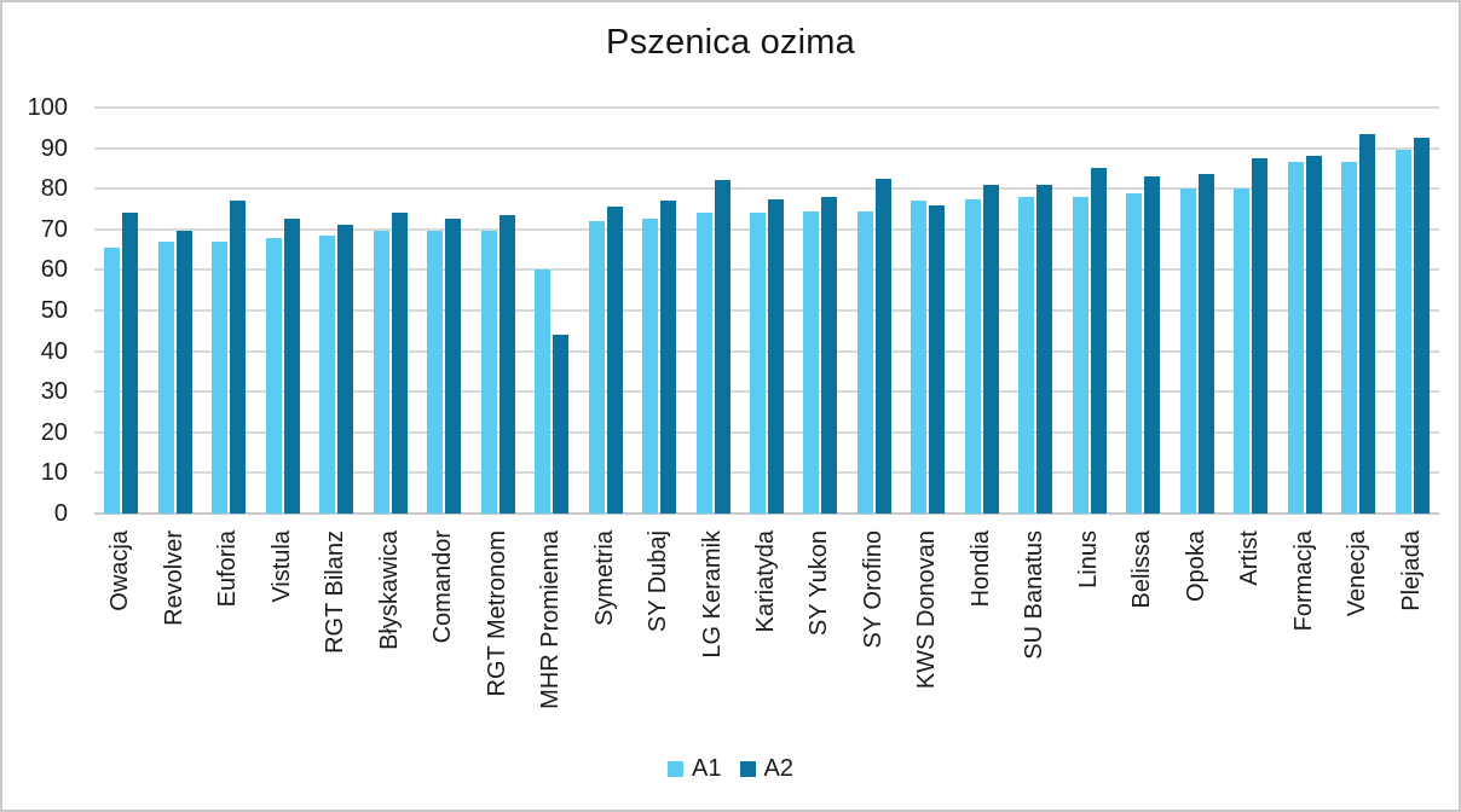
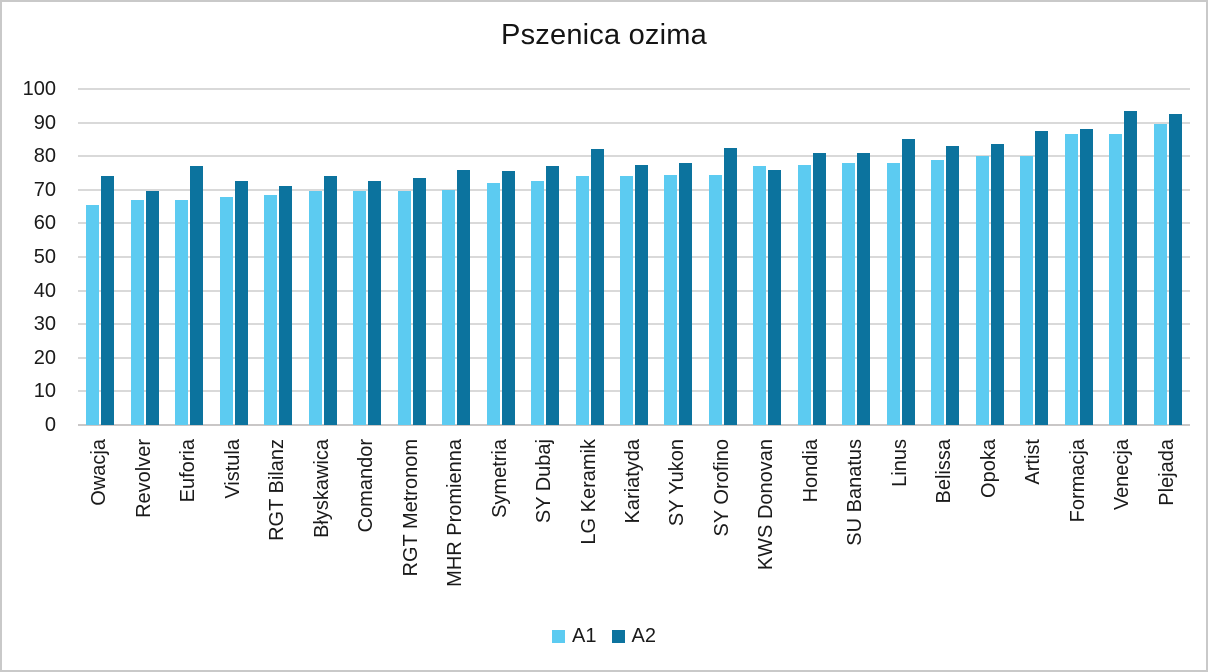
A1/MHR Promienna: 60 -> 70
A2/MHR Promienna: 44 -> 76
